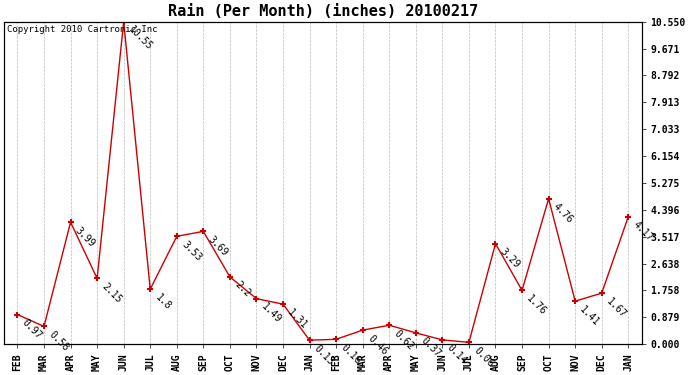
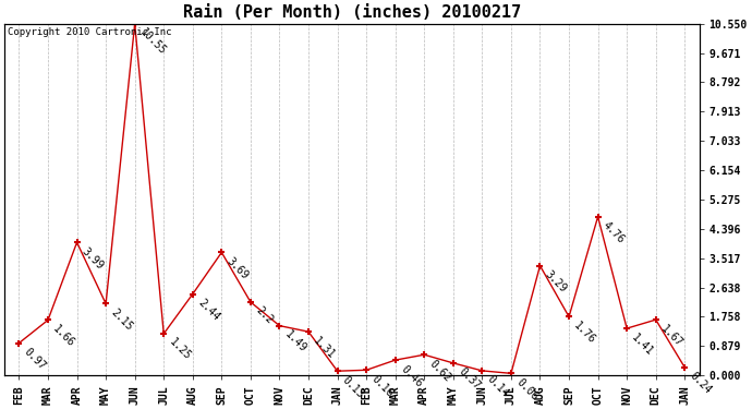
MAR: 0.58 -> 1.66
JUL: 1.8 -> 1.25
AUG: 3.53 -> 2.44
JAN: 4.17 -> 0.24
